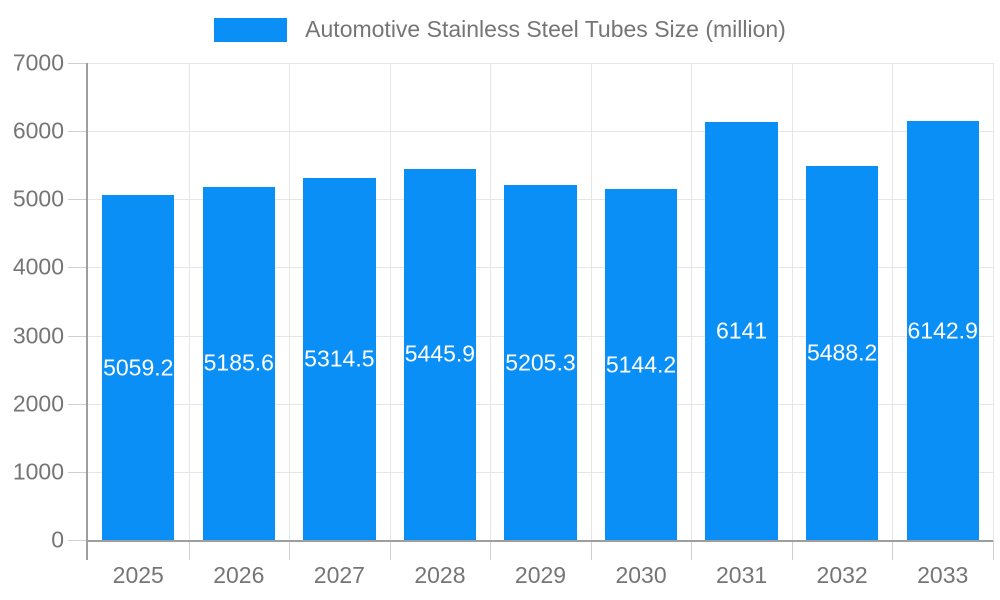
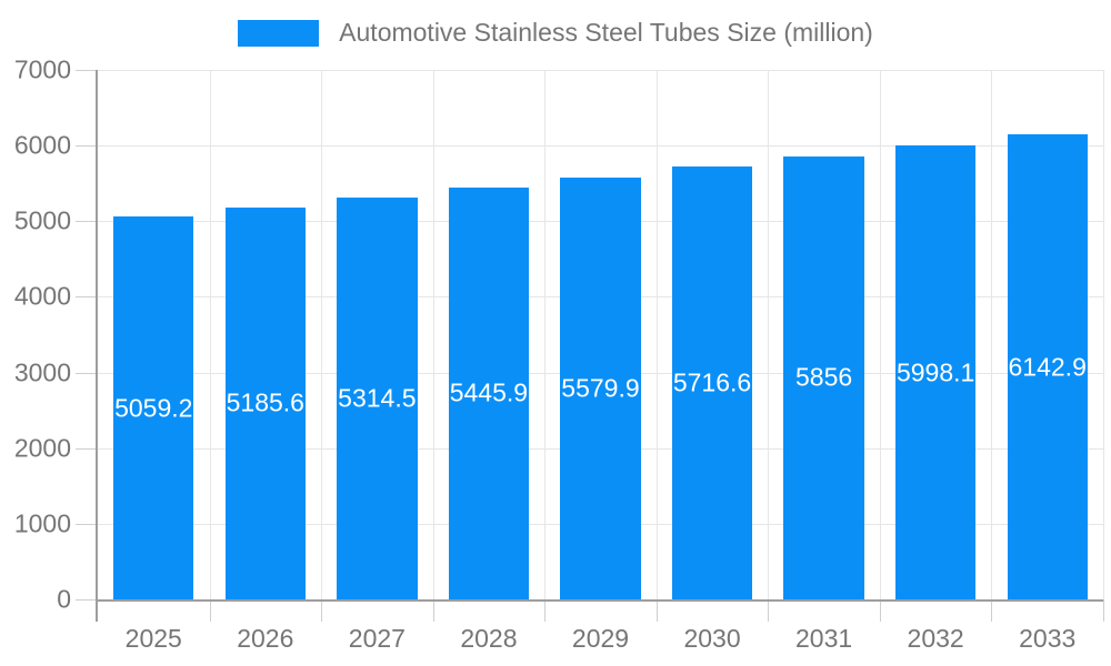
2029: 5205.3 -> 5579.9
2030: 5144.2 -> 5716.6
2031: 6141 -> 5856
2032: 5488.2 -> 5998.1
